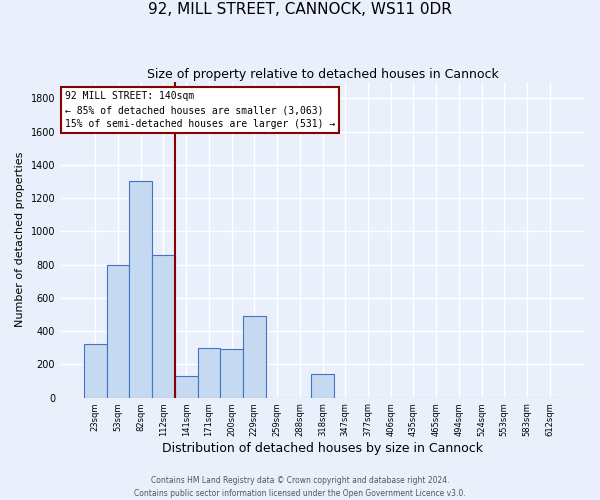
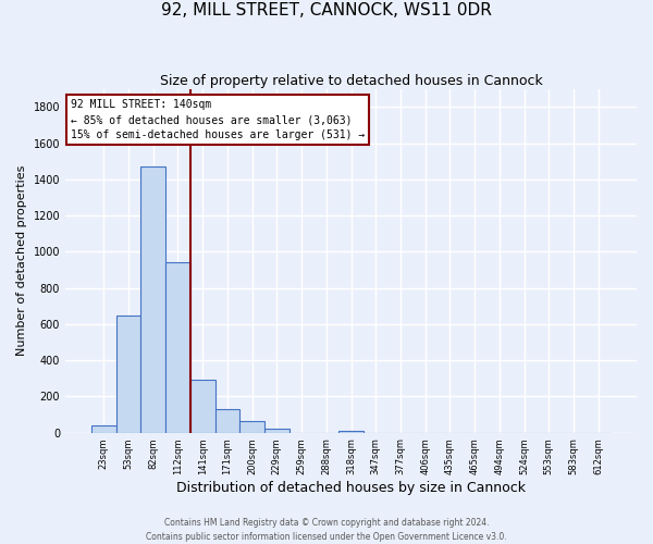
23sqm: 320 -> 40
53sqm: 800 -> 650
82sqm: 1300 -> 1470
112sqm: 860 -> 940
141sqm: 130 -> 300
171sqm: 300 -> 130
200sqm: 290 -> 60
229sqm: 490 -> 20
318sqm: 140 -> 10
